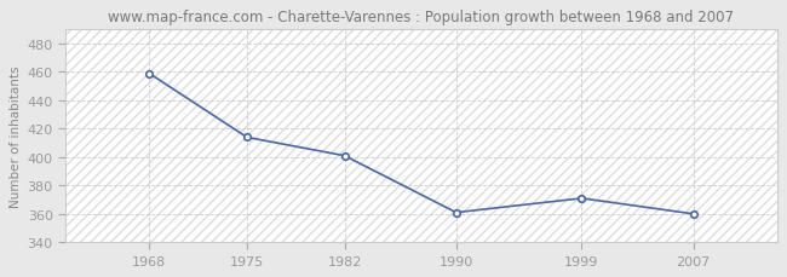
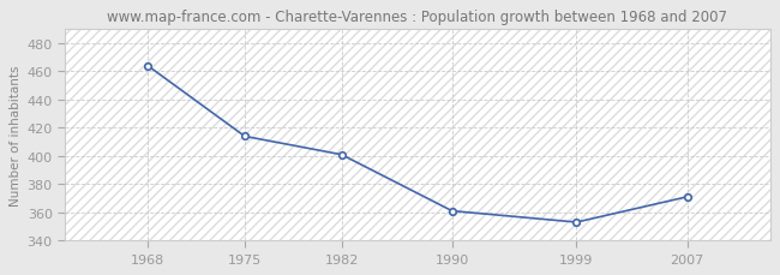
1968: 459 -> 464
1999: 371 -> 353
2007: 360 -> 371
